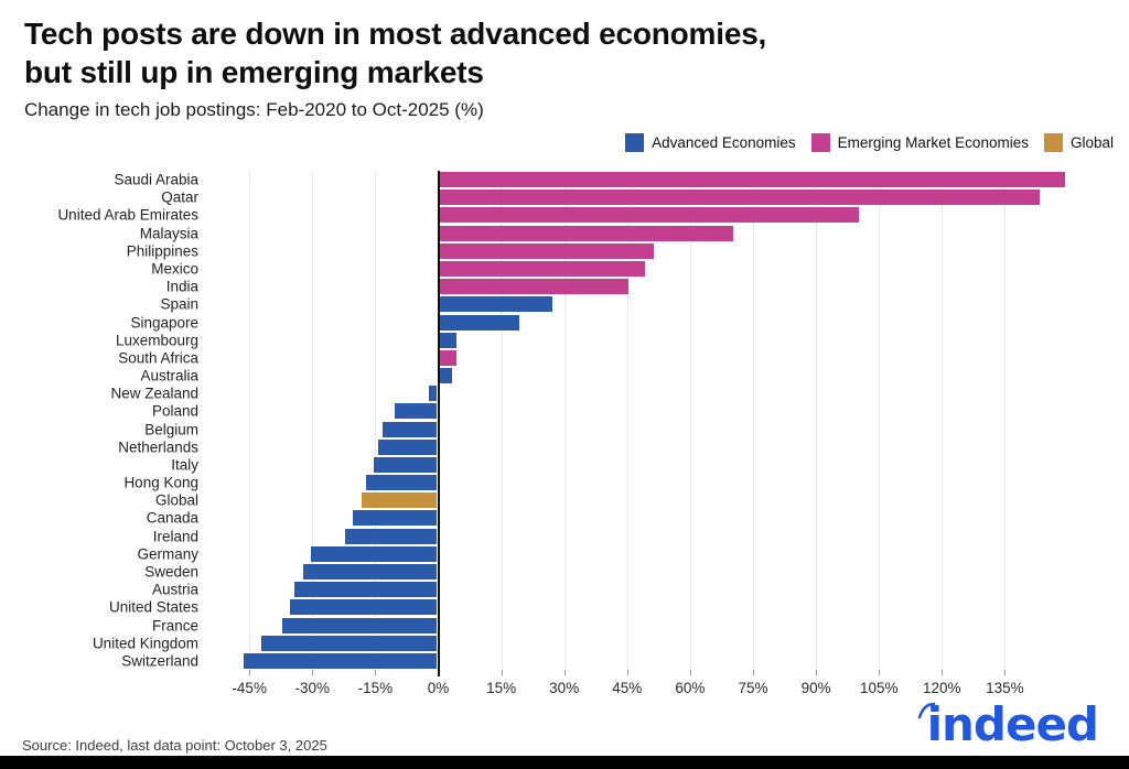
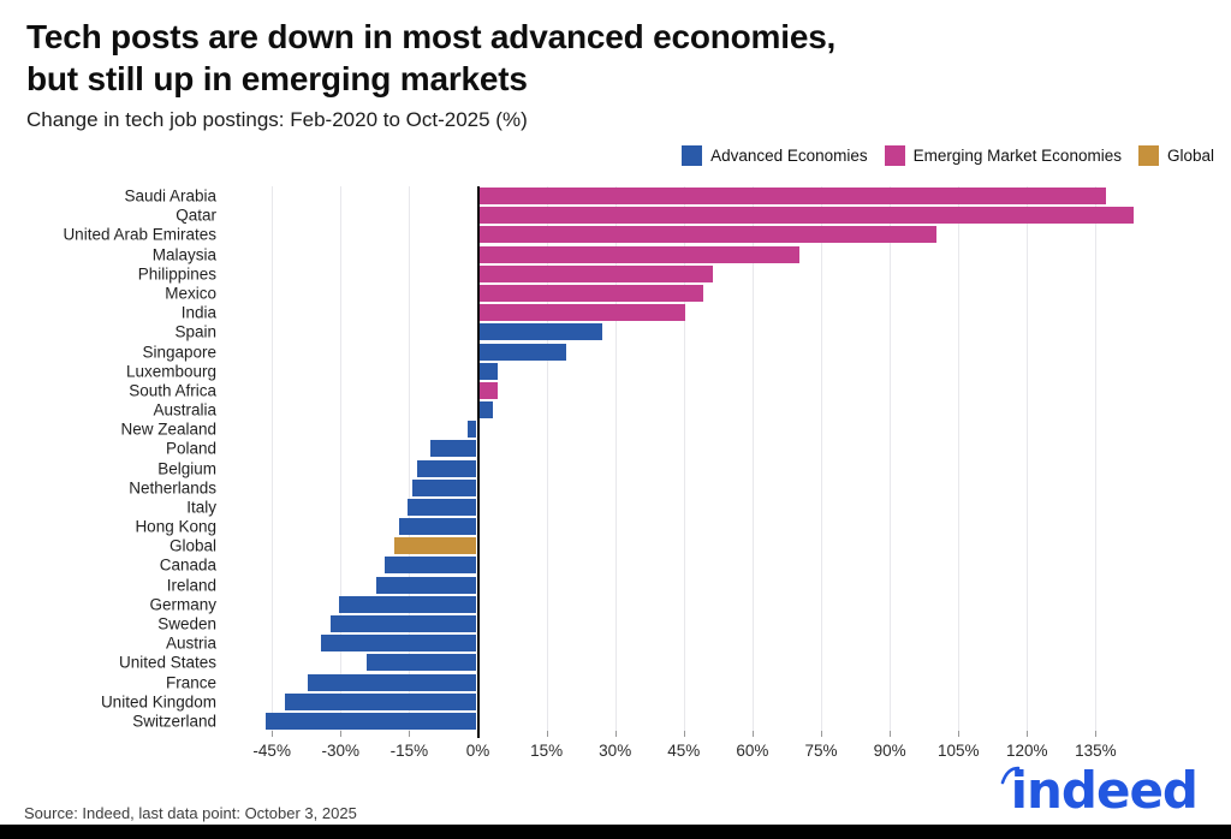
Saudi Arabia: 149% -> 137%
United States: -35% -> -24%
